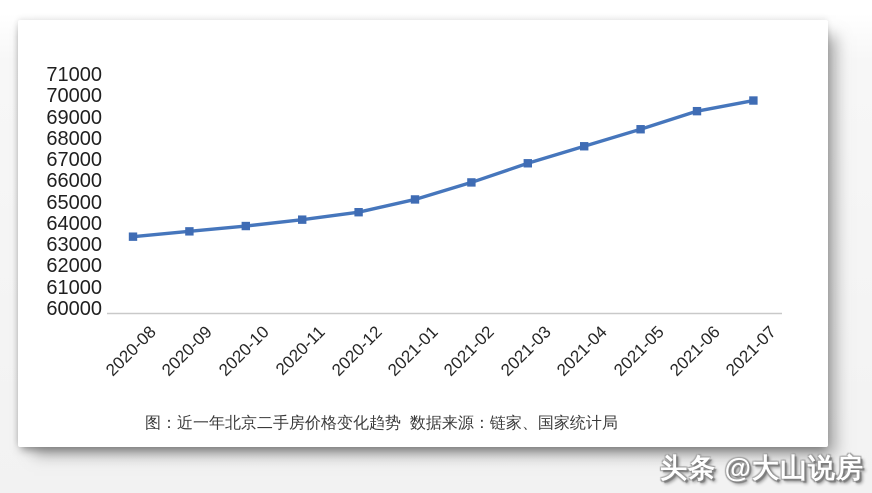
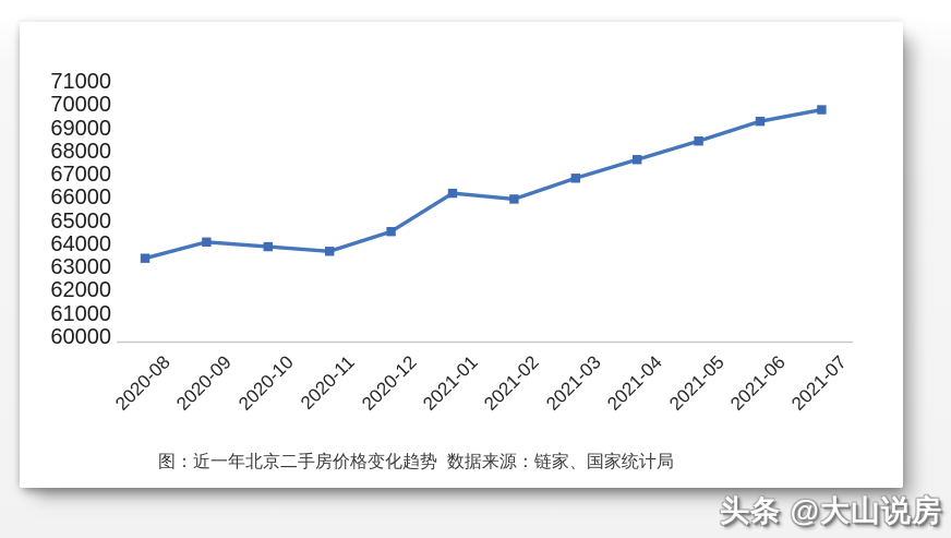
2020-09: 63600 -> 64100
2020-11: 64200 -> 63700
2021-01: 65200 -> 66200
